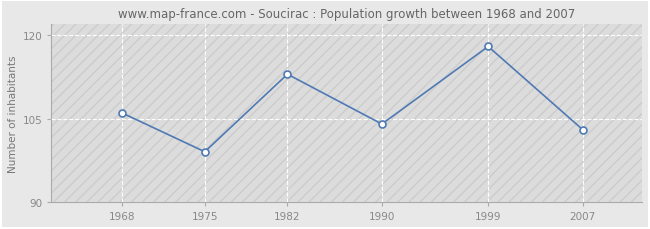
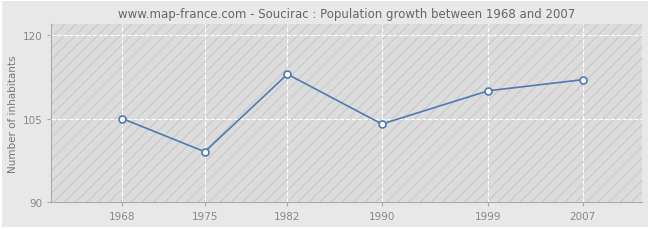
1968: 106 -> 105
1999: 118 -> 110
2007: 103 -> 112
